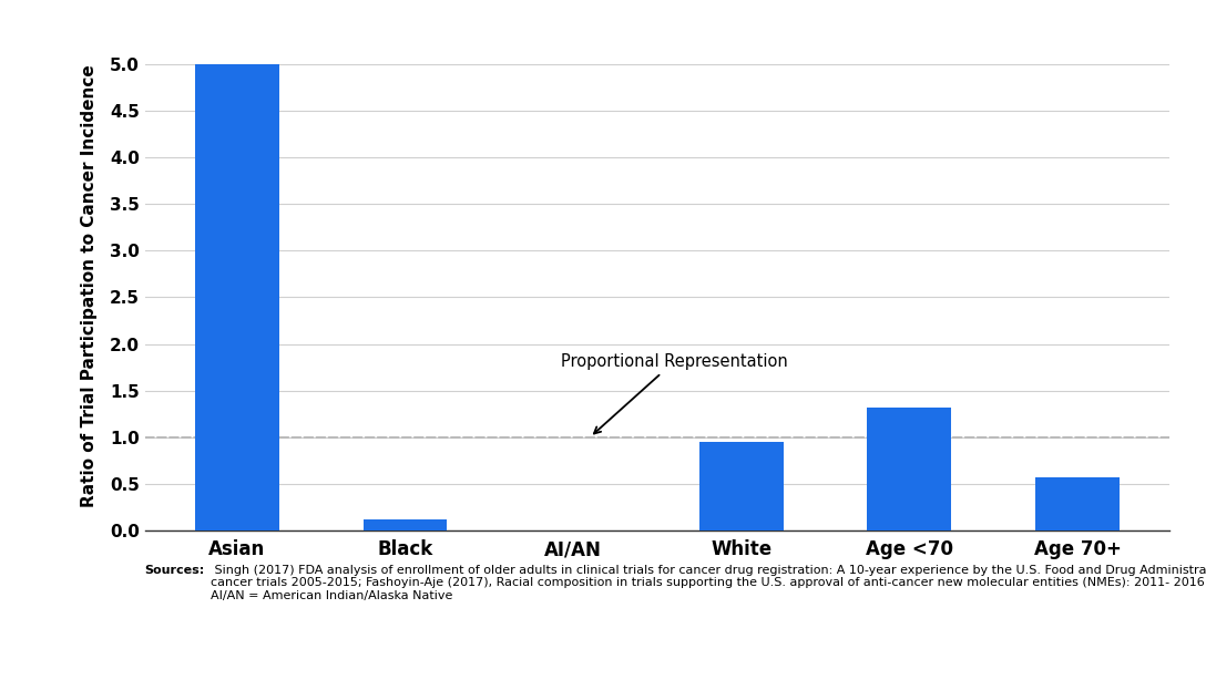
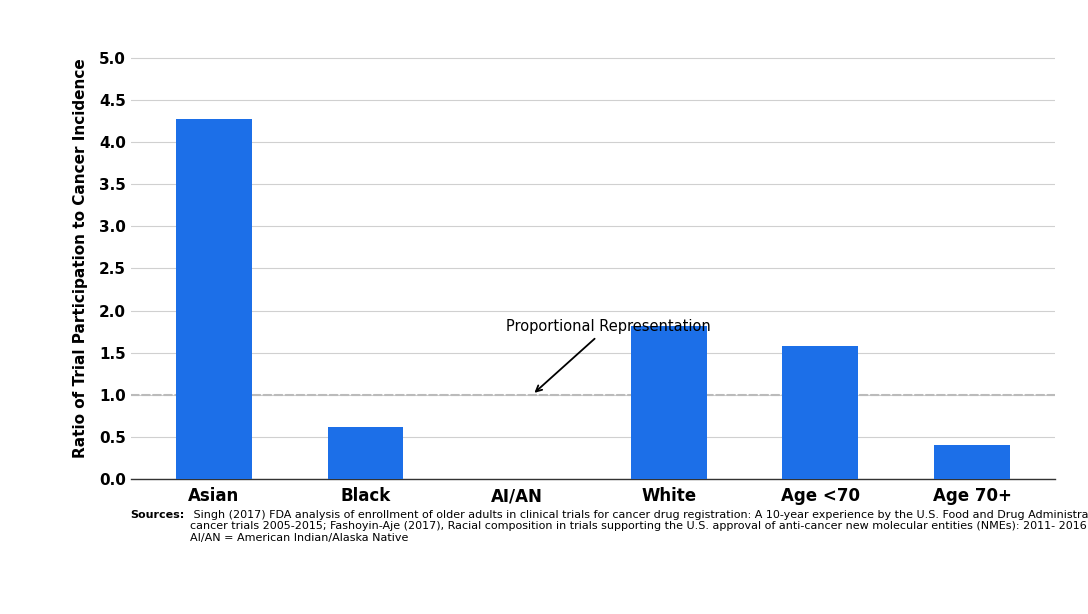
Asian: 5.00 -> 4.28
Black: 0.12 -> 0.62
White: 0.95 -> 1.82
Age <70: 1.32 -> 1.58
Age 70+: 0.57 -> 0.40
